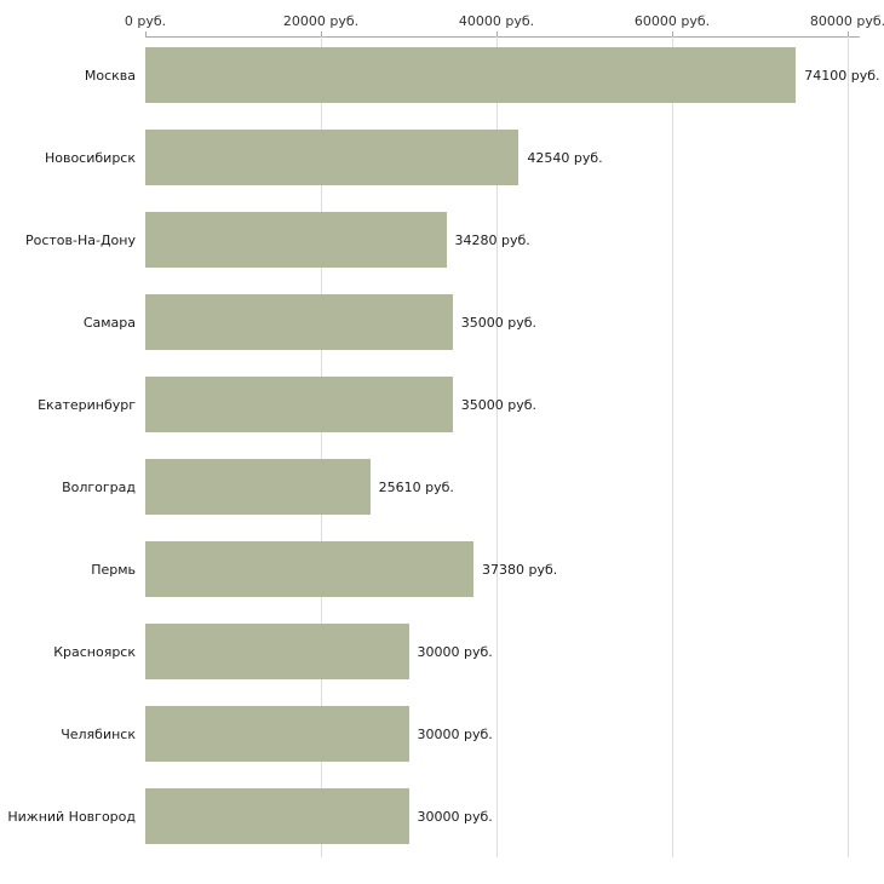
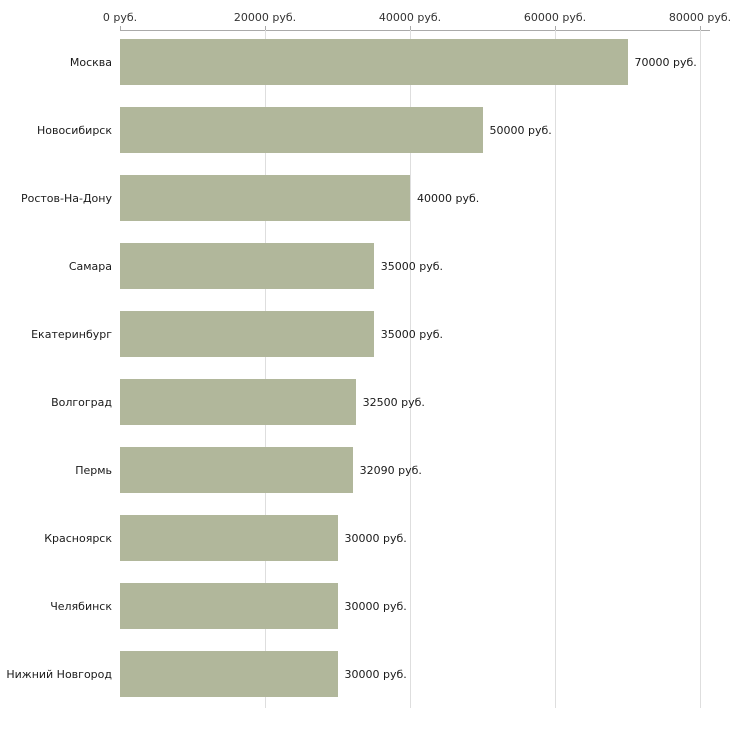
Москва: 74100 -> 70000
Новосибирск: 42540 -> 50000
Ростов-На-Дону: 34280 -> 40000
Волгоград: 25610 -> 32500
Пермь: 37380 -> 32090
